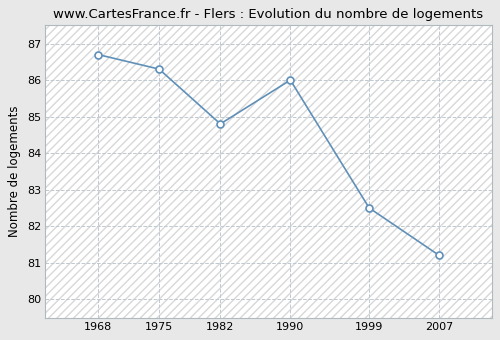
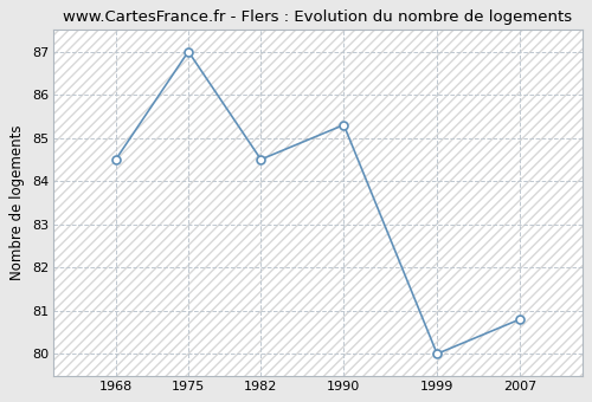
1968: 86.7 -> 84.5
1975: 86.3 -> 87.0
1982: 84.8 -> 84.5
1990: 86.0 -> 85.3
1999: 82.5 -> 80.0
2007: 81.2 -> 80.8
